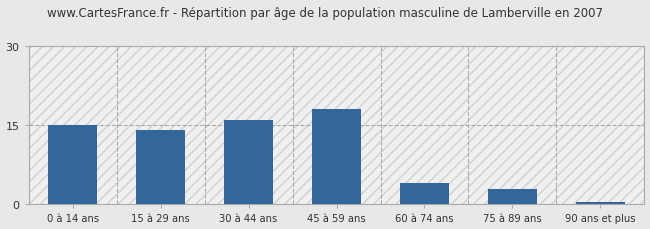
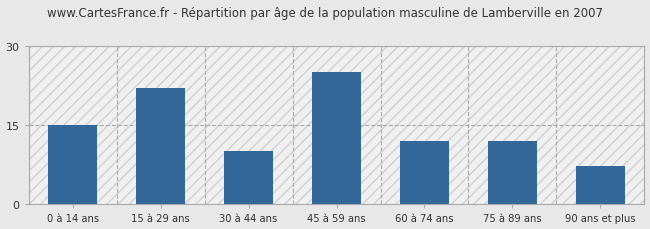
15 à 29 ans: 14.0 -> 22.0
30 à 44 ans: 16.0 -> 10.0
45 à 59 ans: 18.0 -> 25.0
60 à 74 ans: 4.0 -> 12.0
75 à 89 ans: 3.0 -> 12.0
90 ans et plus: 0.5 -> 7.2
